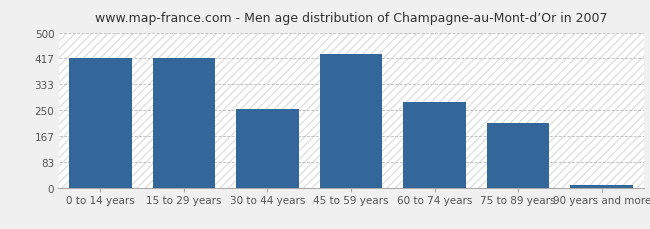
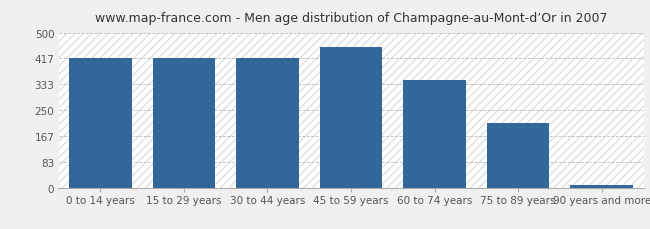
30 to 44 years: 255 -> 417
45 to 59 years: 430 -> 455
60 to 74 years: 275 -> 348
